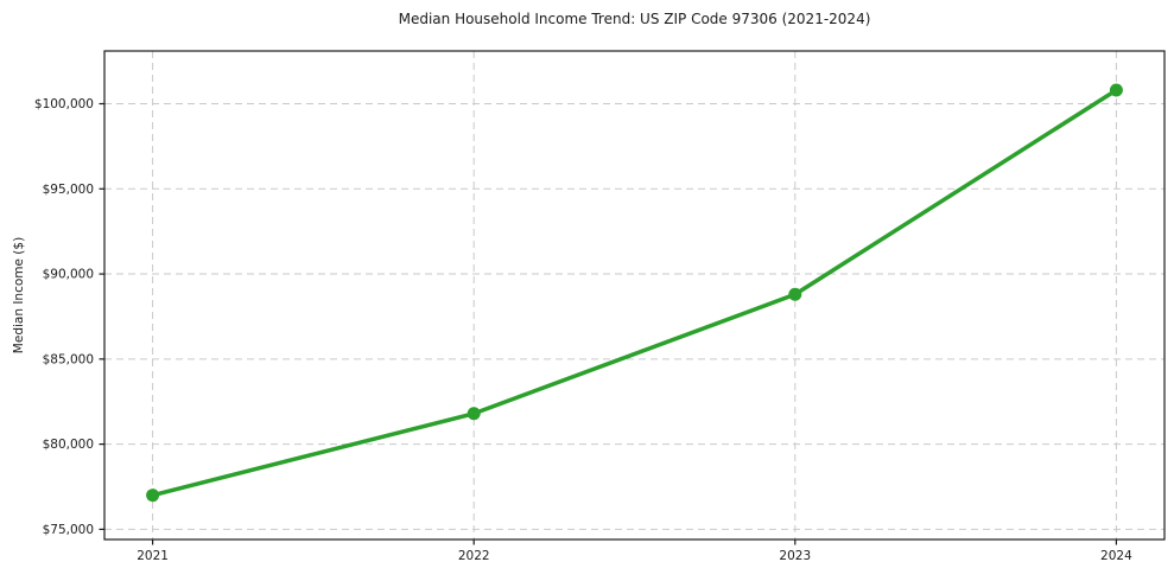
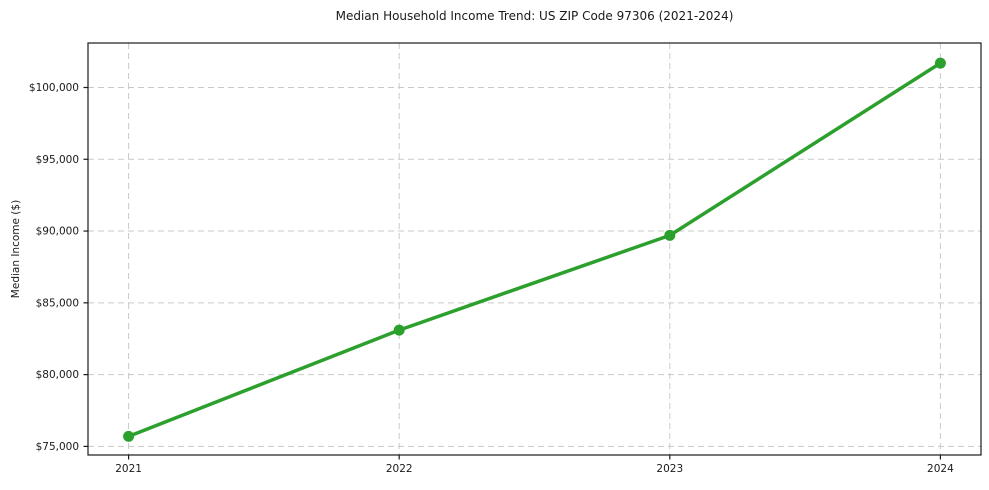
2021: $77000 -> $75700
2022: $81800 -> $83100
2023: $88800 -> $89700
2024: $100800 -> $101700
